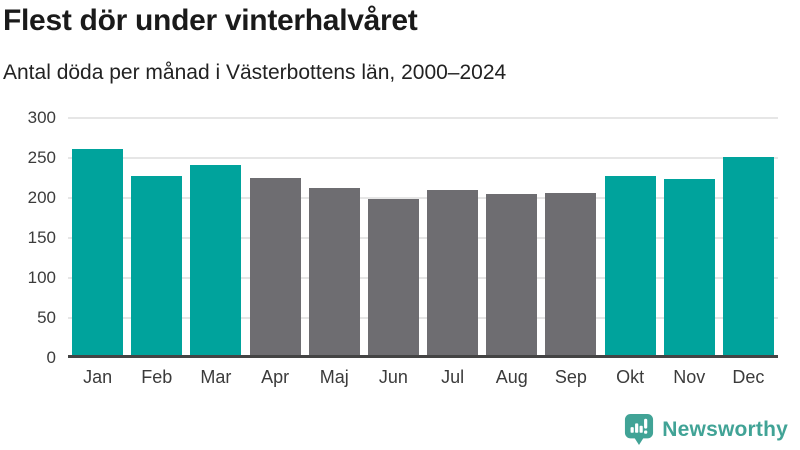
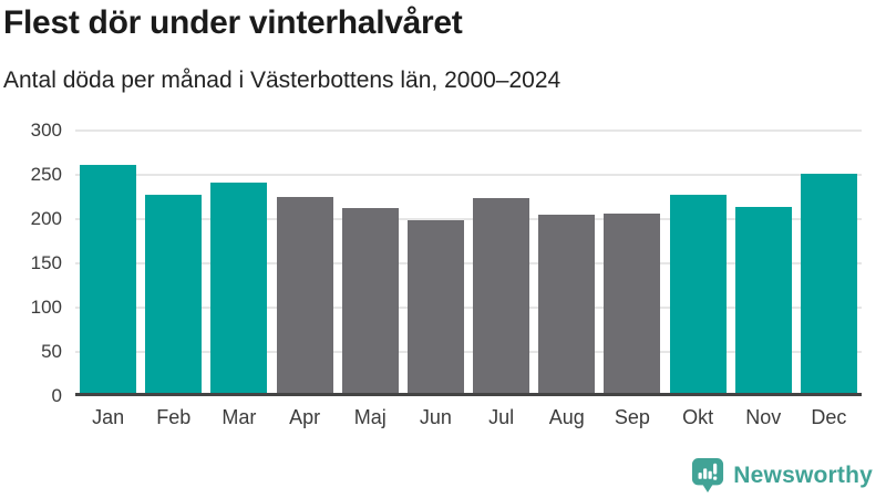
Jul: 210 -> 220
Nov: 220 -> 210
